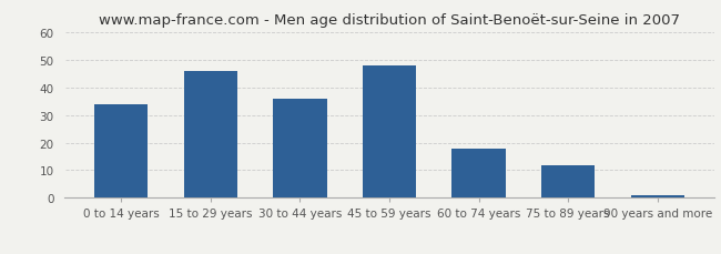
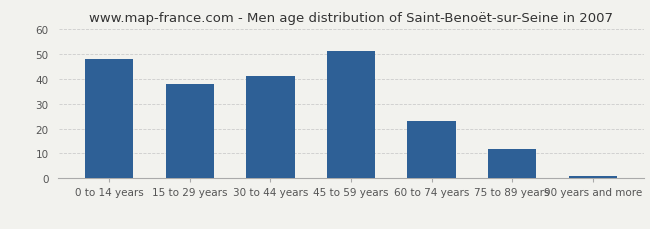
0 to 14 years: 34 -> 48
15 to 29 years: 46 -> 38
30 to 44 years: 36 -> 41
45 to 59 years: 48 -> 51
60 to 74 years: 18 -> 23
